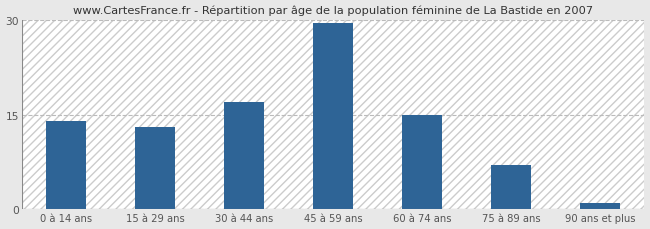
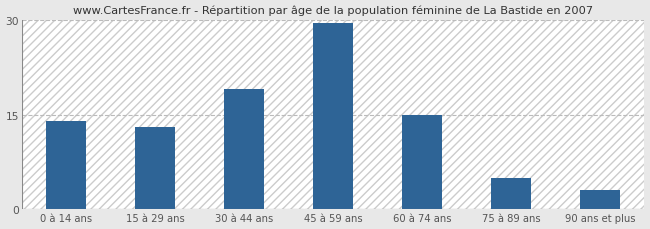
30 à 44 ans: 17.0 -> 19.0
75 à 89 ans: 7.0 -> 5.0
90 ans et plus: 1.0 -> 3.0
